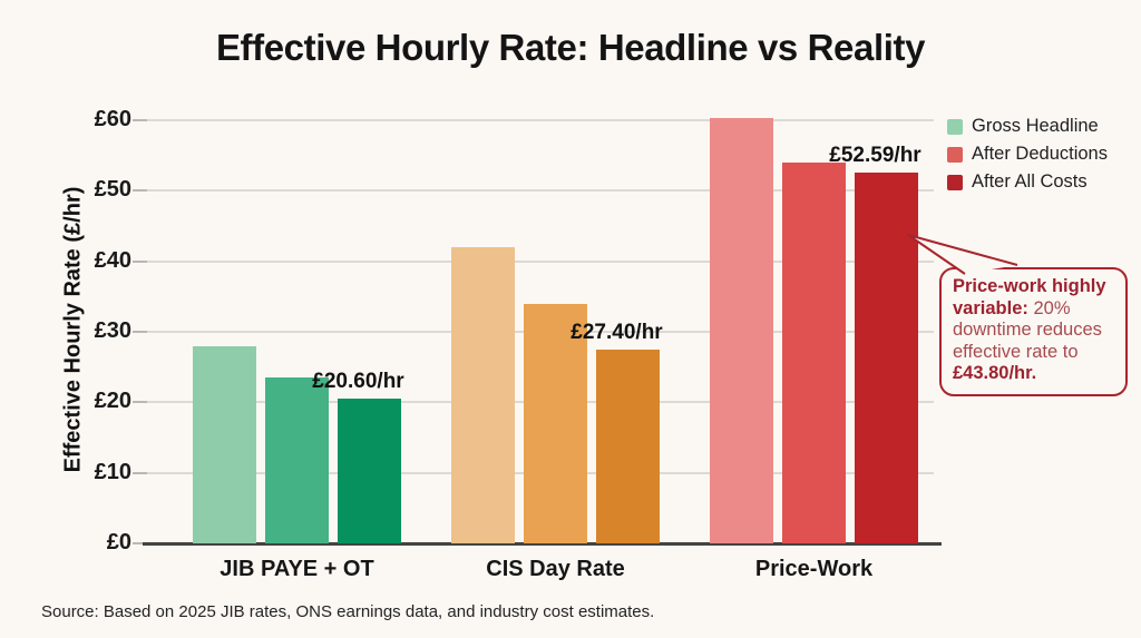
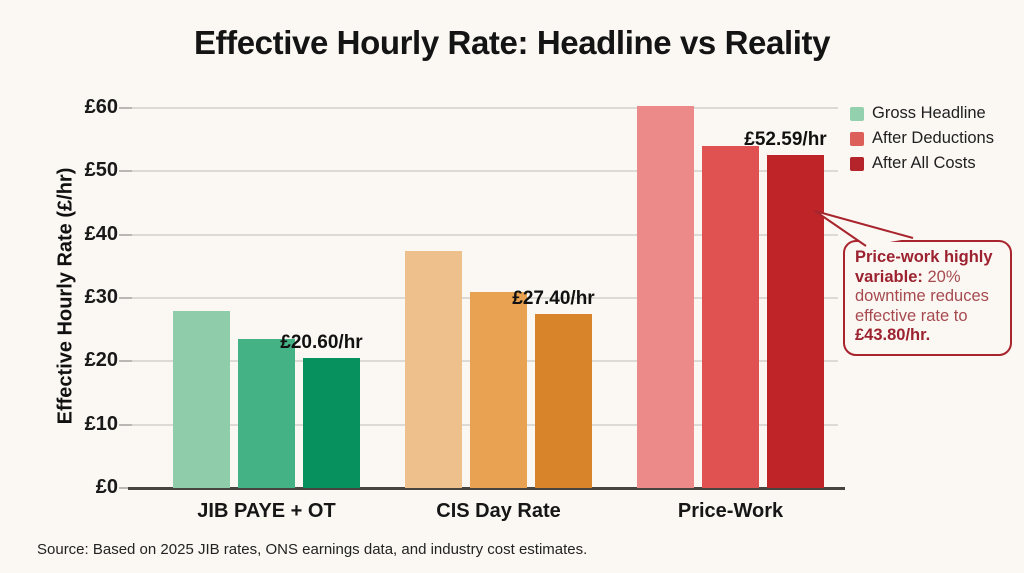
Gross Headline/CIS Day Rate: £42 -> £38
After Deductions/CIS Day Rate: £34 -> £31
